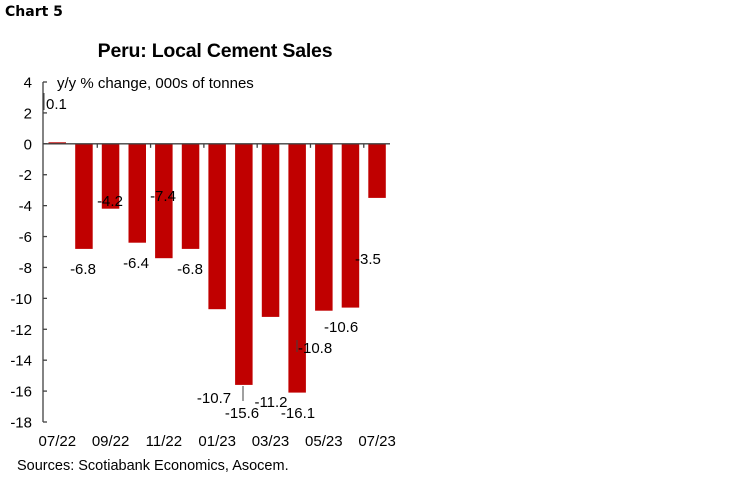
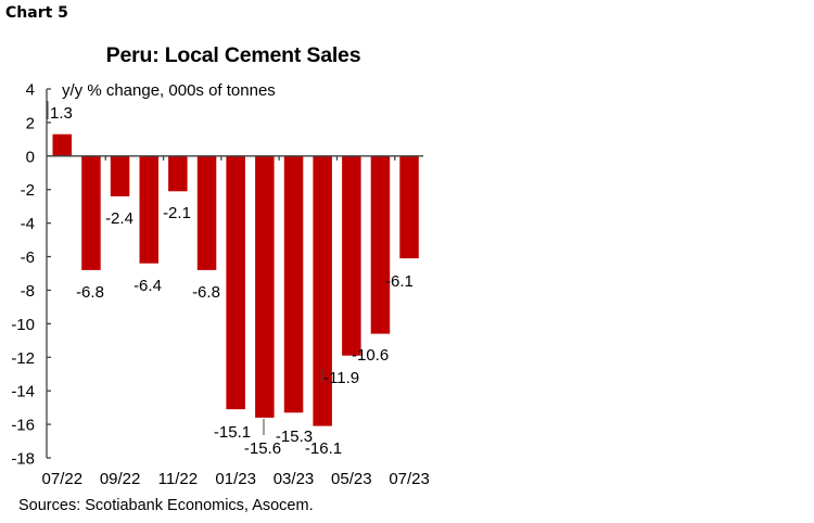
07/22: 0.1 -> 1.3
09/22: -4.2 -> -2.4
11/22: -7.4 -> -2.1
01/23: -10.7 -> -15.1
03/23: -11.2 -> -15.3
05/23: -10.8 -> -11.9
07/23: -3.5 -> -6.1
